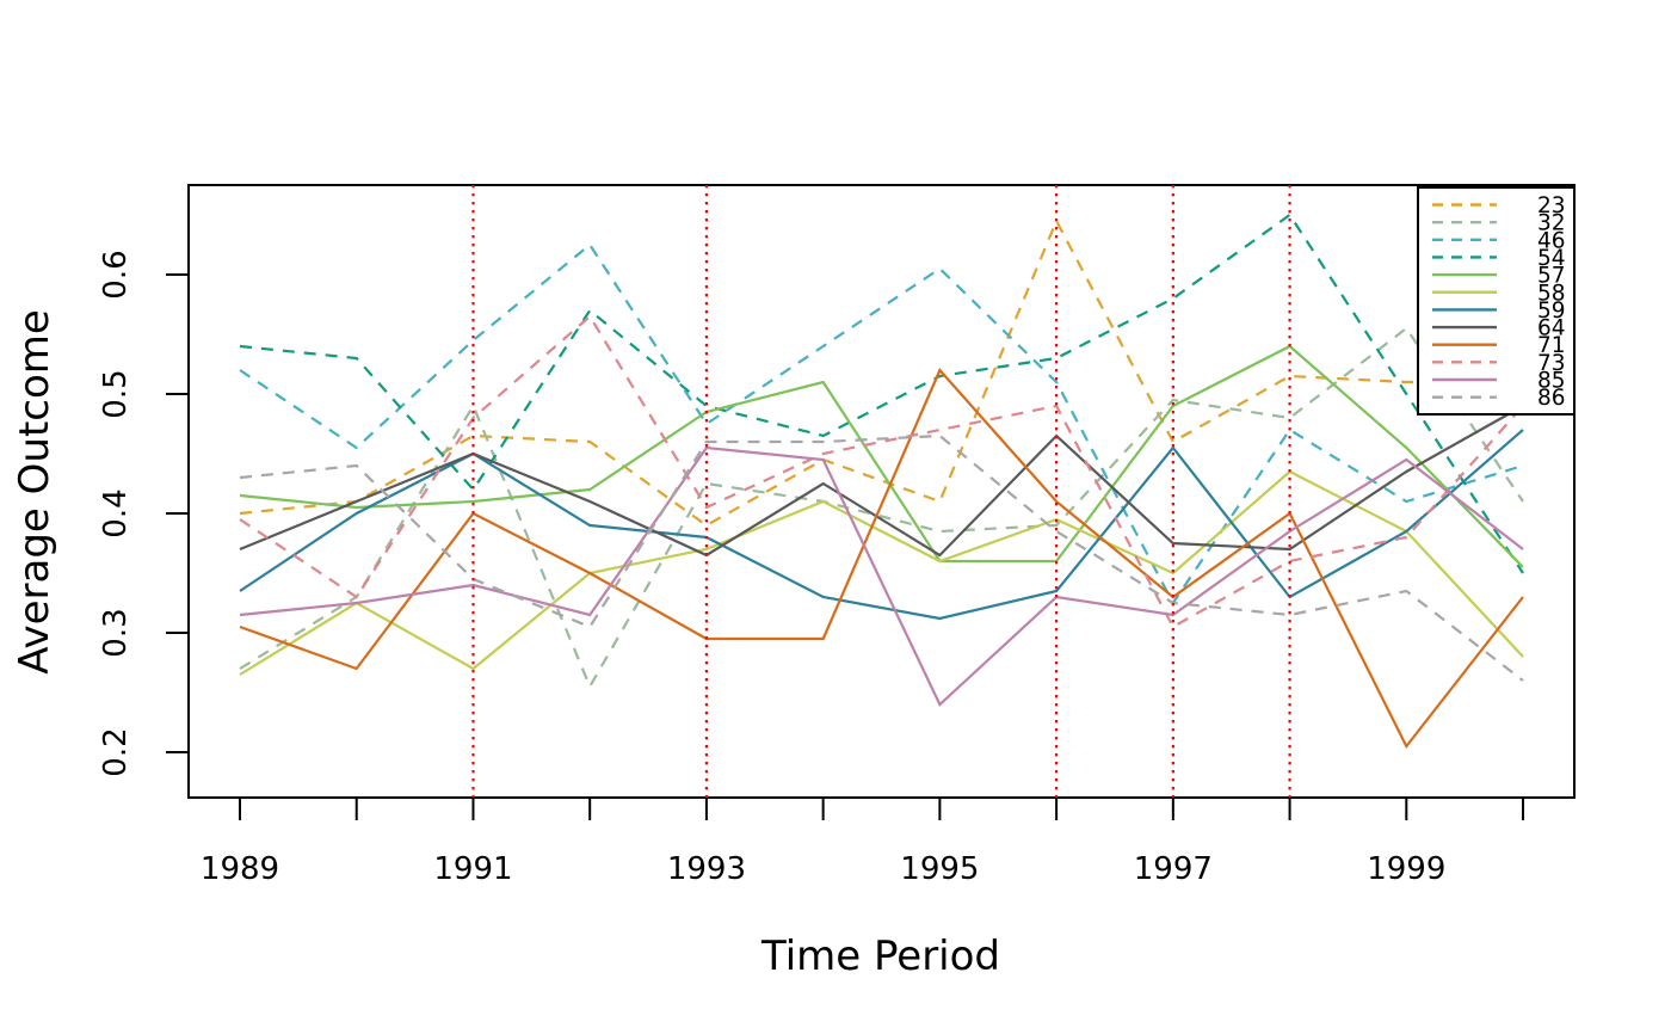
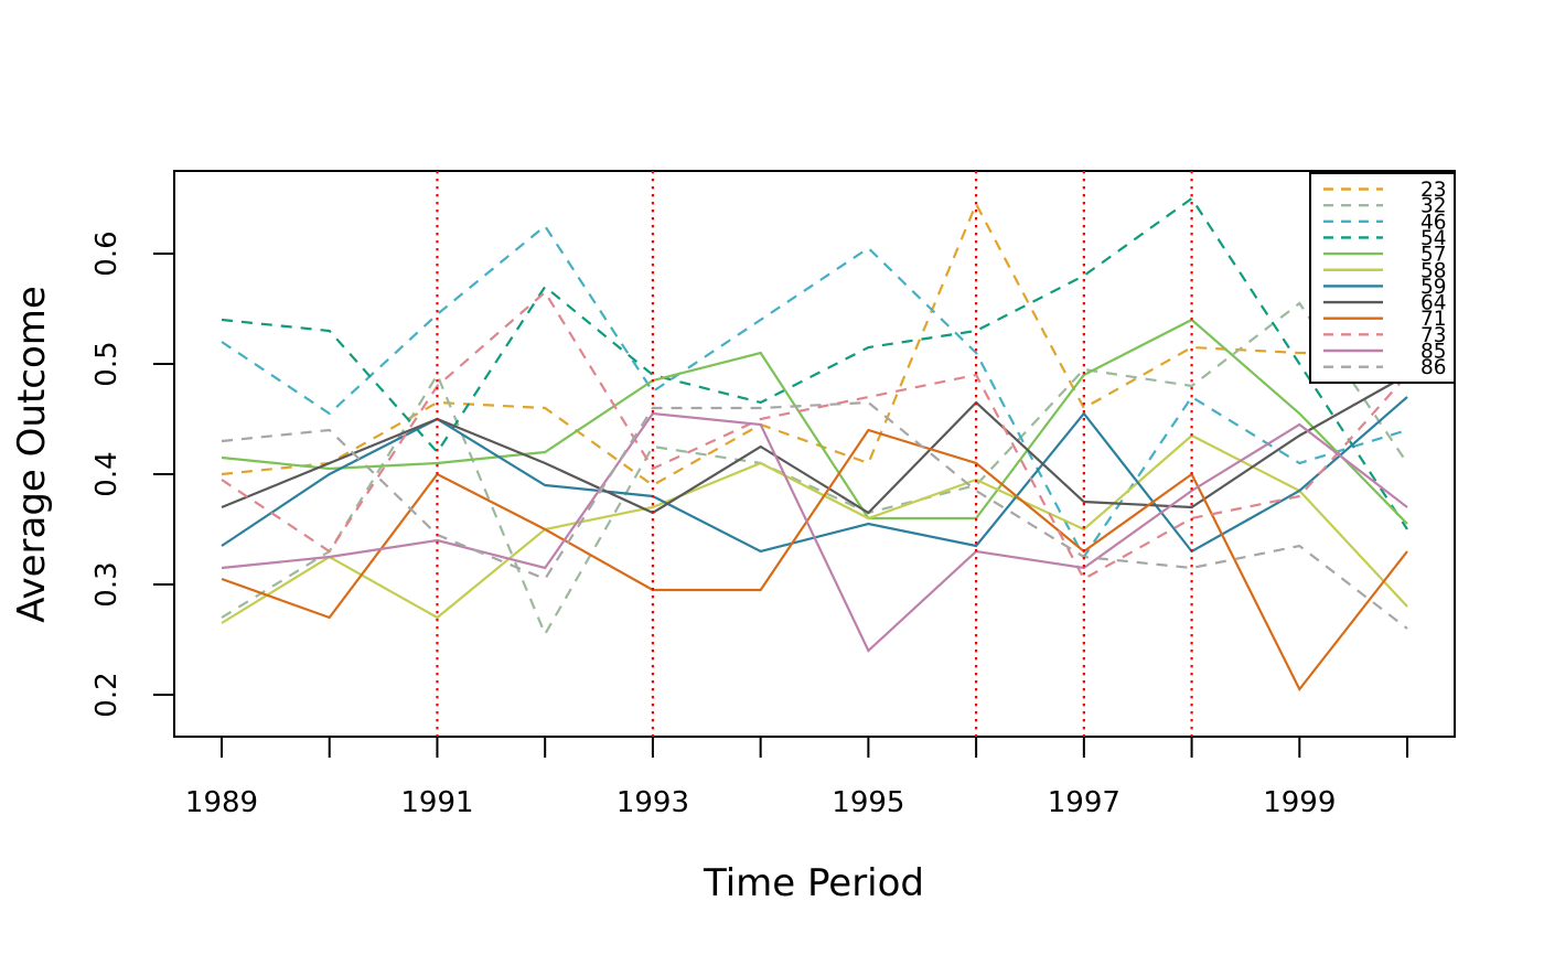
32/1995: 0.385 -> 0.365
59/1995: 0.312 -> 0.355
71/1995: 0.520 -> 0.440
